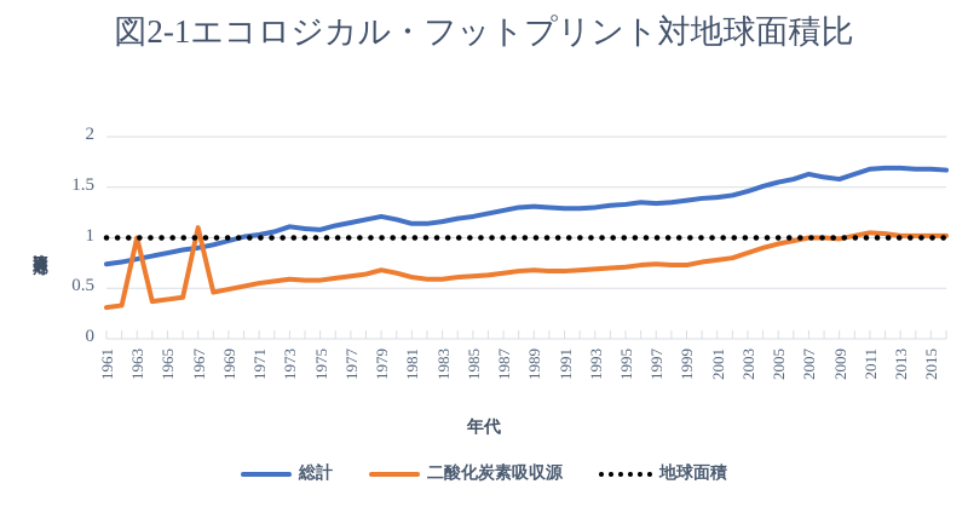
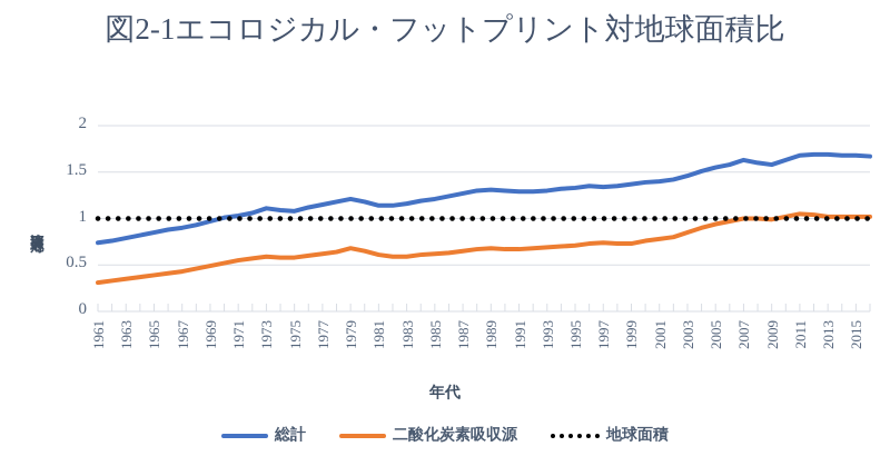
二酸化炭素吸収源/1963: 1.0 -> 0.3
二酸化炭素吸収源/1967: 1.1 -> 0.4
